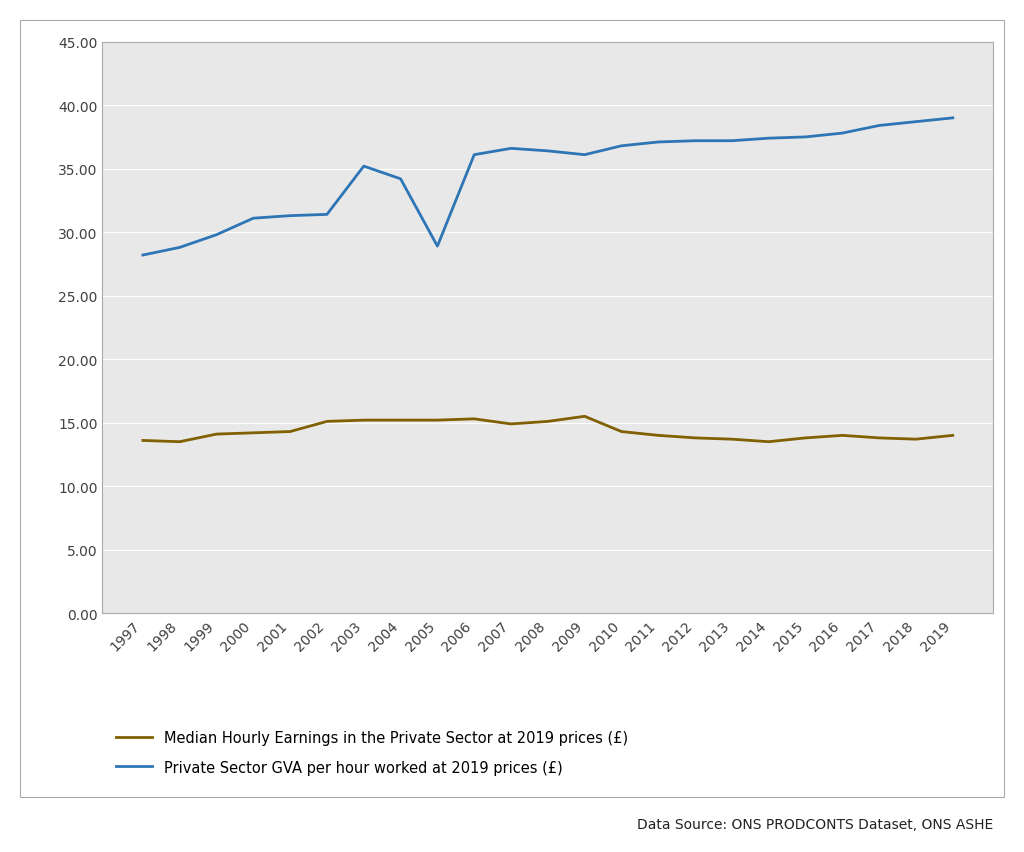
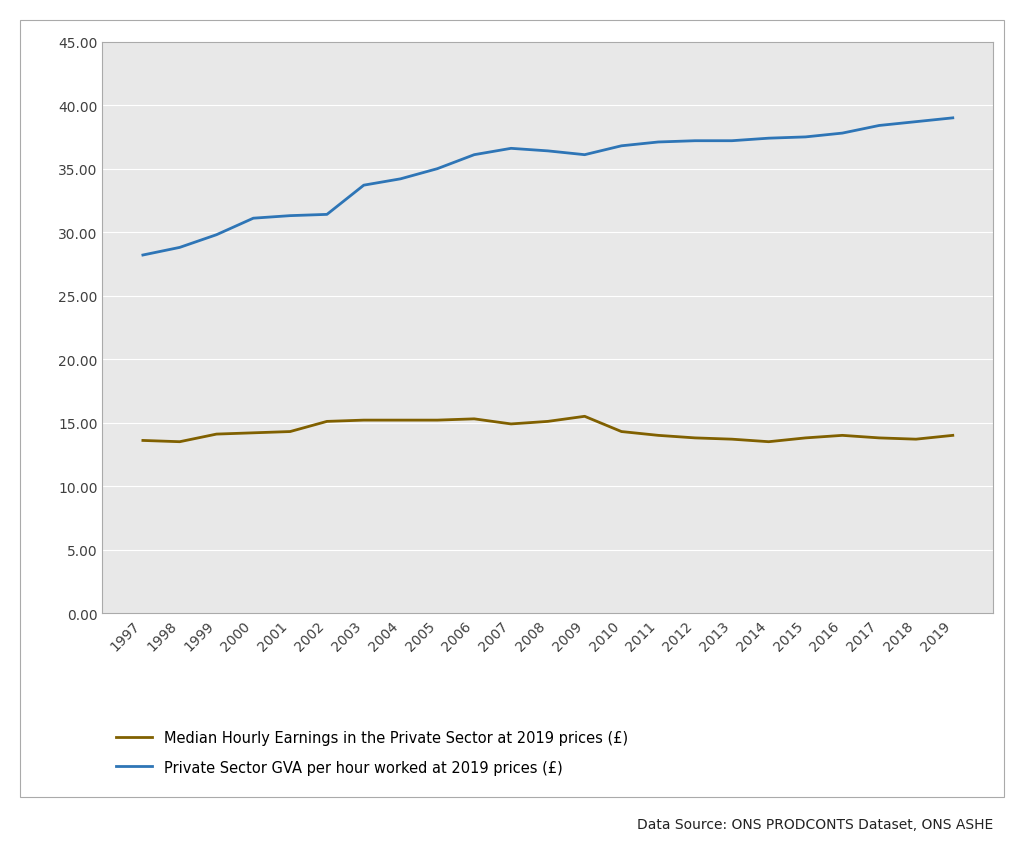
Private Sector GVA per hour worked at 2019 prices (£)/2003: 35.2 -> 33.7
Private Sector GVA per hour worked at 2019 prices (£)/2005: 28.9 -> 35.0
